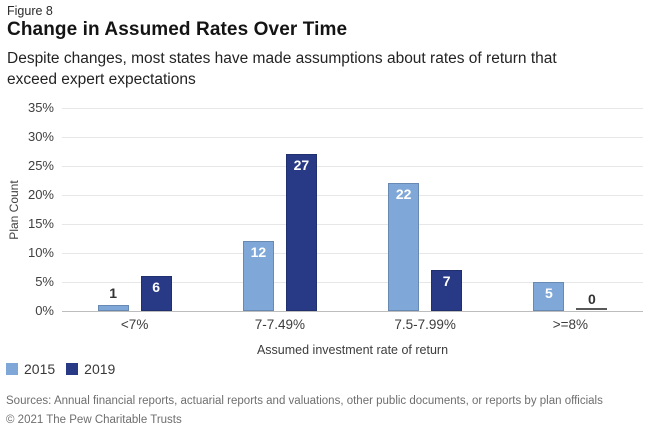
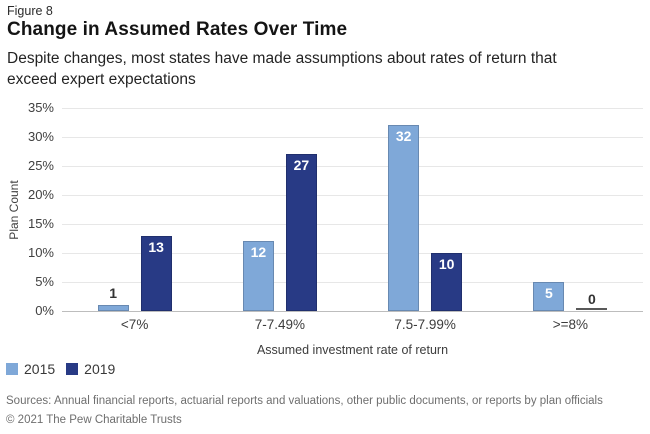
2019/<7%: 6 -> 13
2015/7.5-7.99%: 22 -> 32
2019/7.5-7.99%: 7 -> 10
